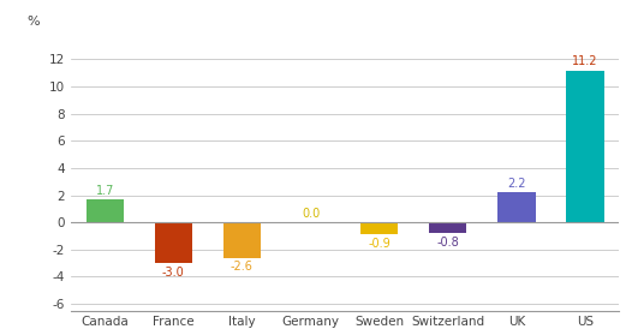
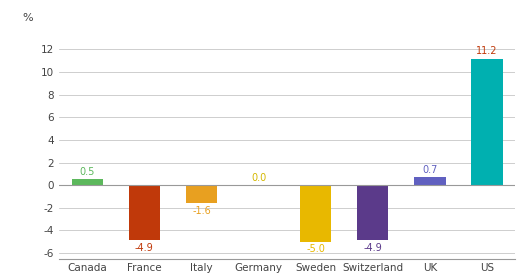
Canada: 1.7 -> 0.5
France: -3.0 -> -4.9
Italy: -2.6 -> -1.6
Sweden: -0.9 -> -5.0
Switzerland: -0.8 -> -4.9
UK: 2.2 -> 0.7
